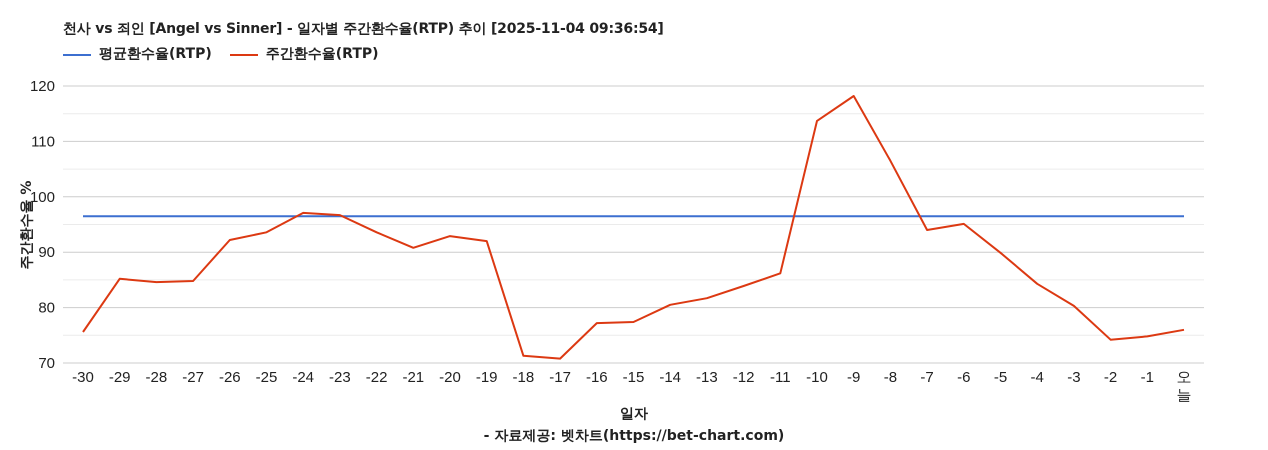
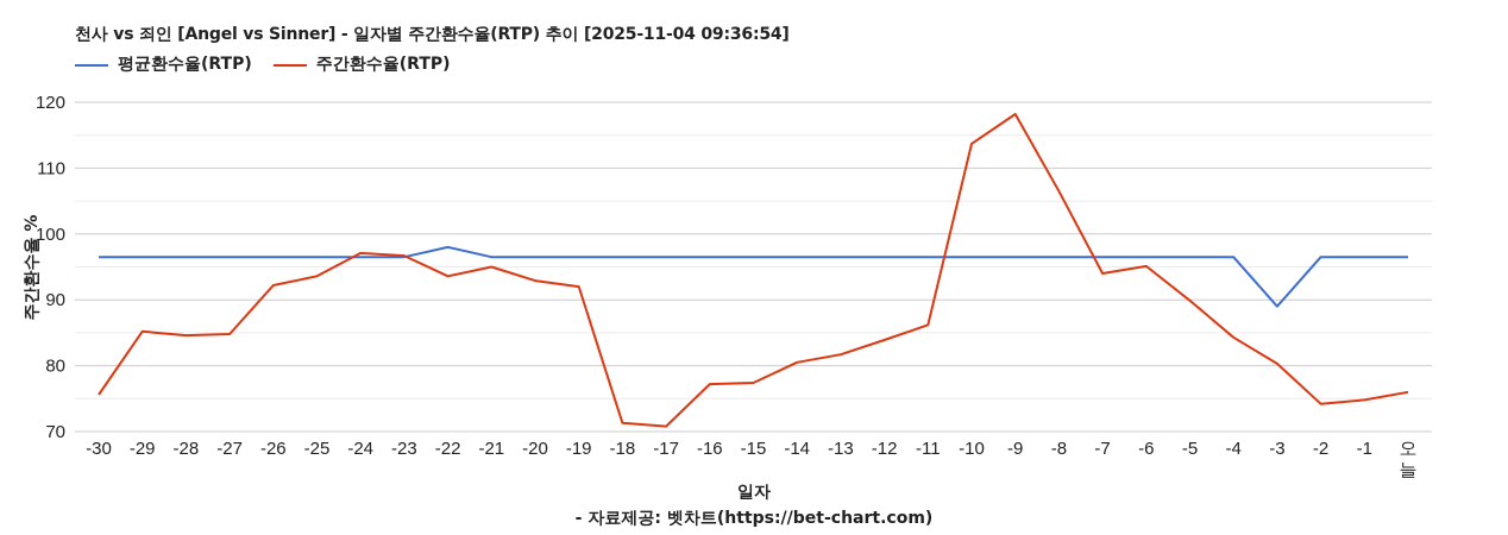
평균환수율(RTP)/-22: 96 -> 98
주간환수율(RTP)/-21: 91 -> 95
평균환수율(RTP)/-3: 96 -> 89
